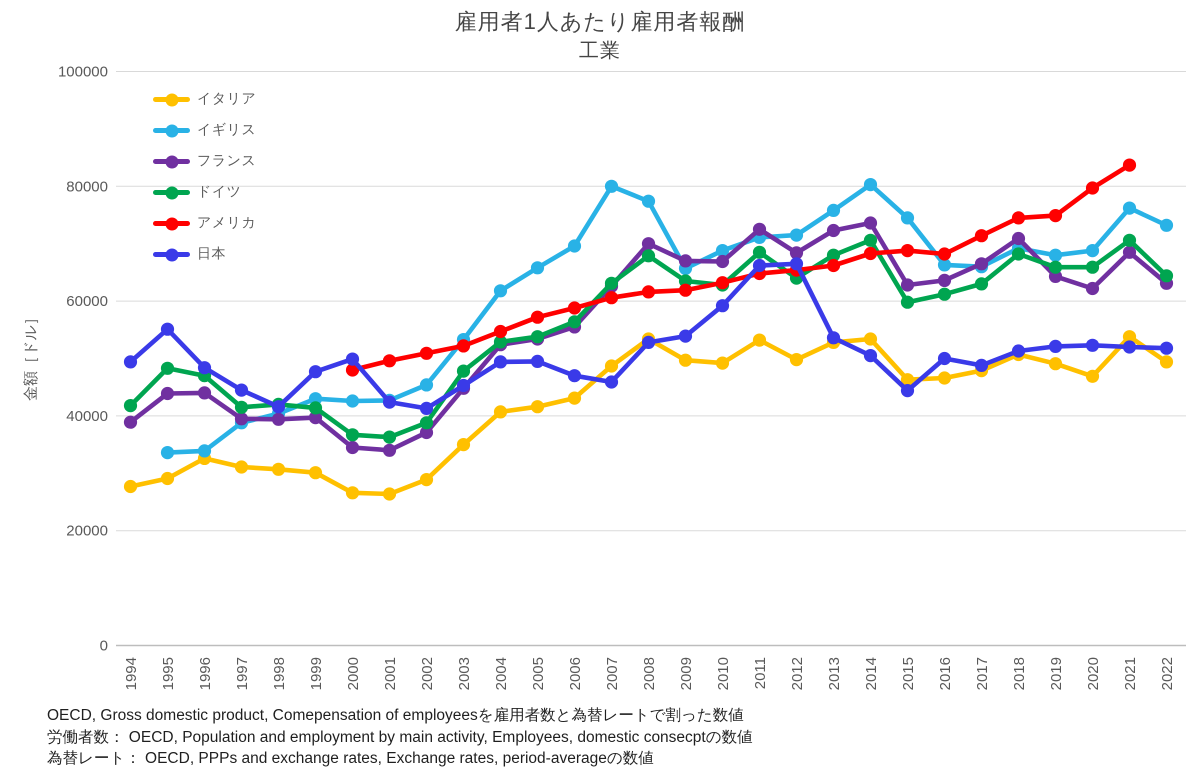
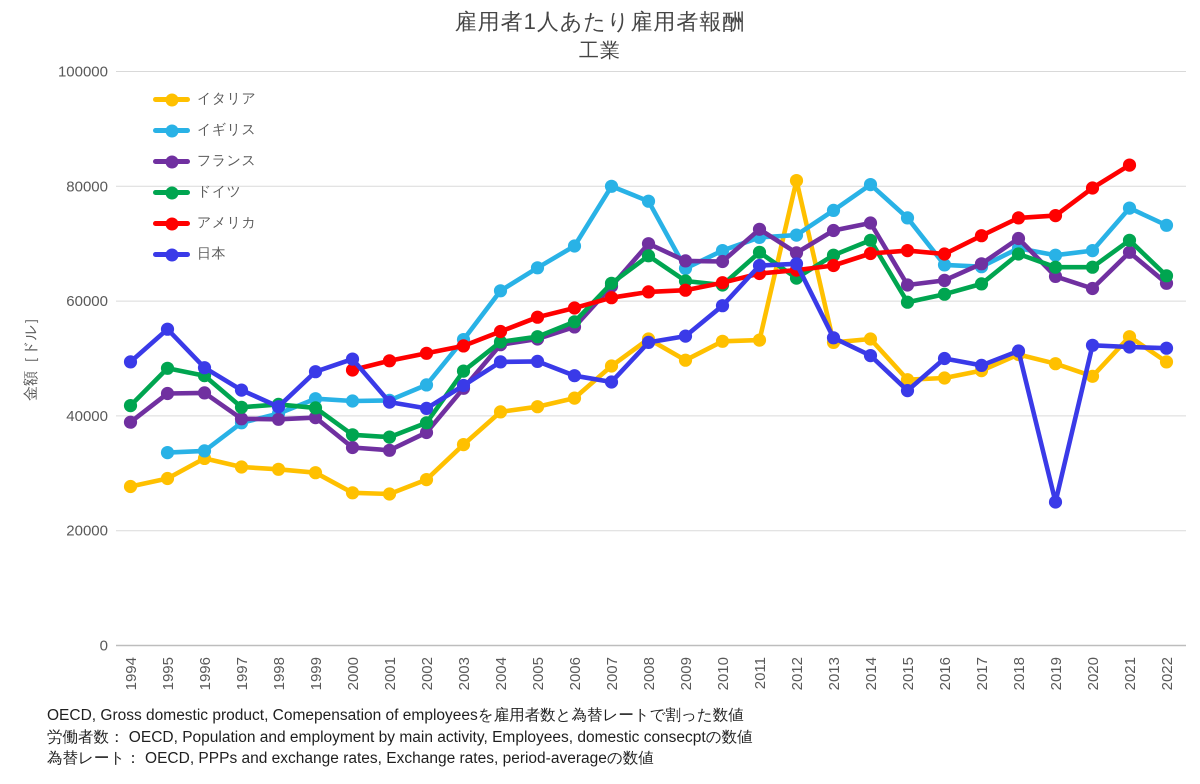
イタリア/2010: 49000 -> 53000
イタリア/2012: 50000 -> 81000
日本/2019: 52000 -> 25000
